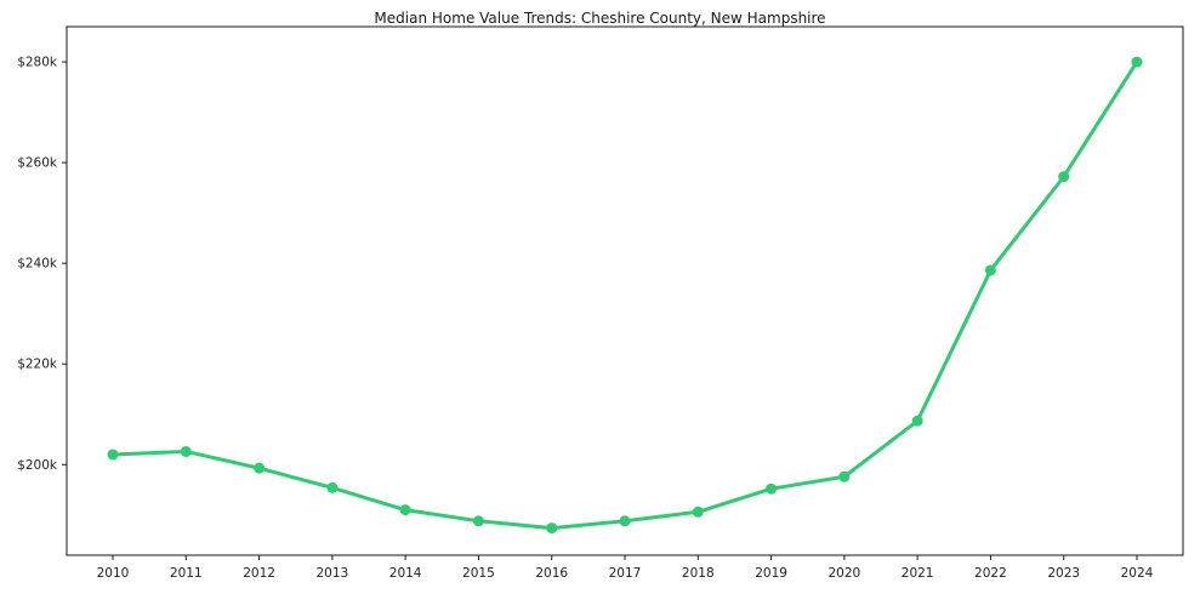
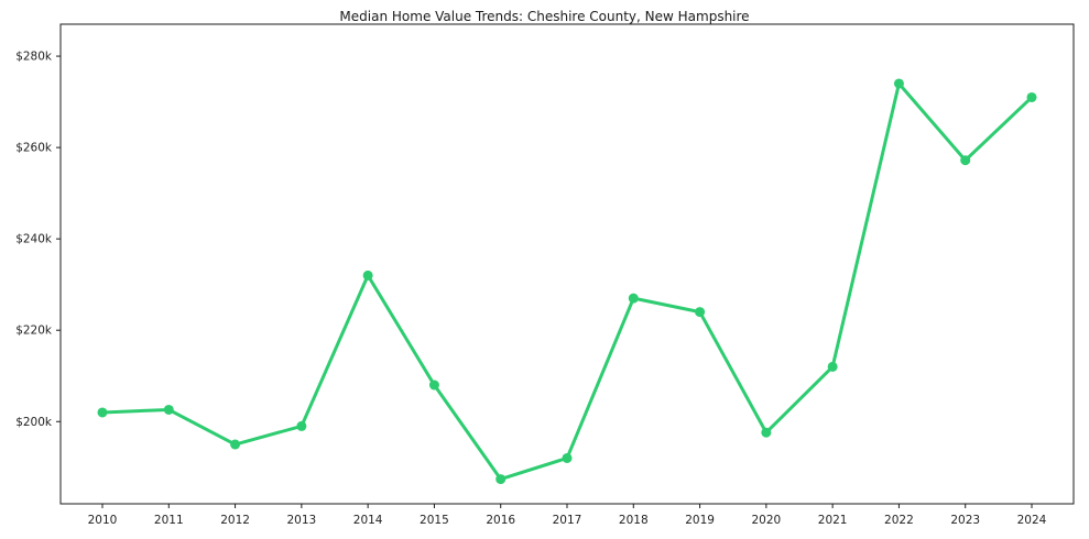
2012: $199k -> $195k
2013: $195k -> $199k
2014: $191k -> $232k
2015: $189k -> $208k
2017: $189k -> $192k
2018: $191k -> $227k
2019: $195k -> $224k
2021: $209k -> $212k
2022: $239k -> $274k
2024: $280k -> $271k
